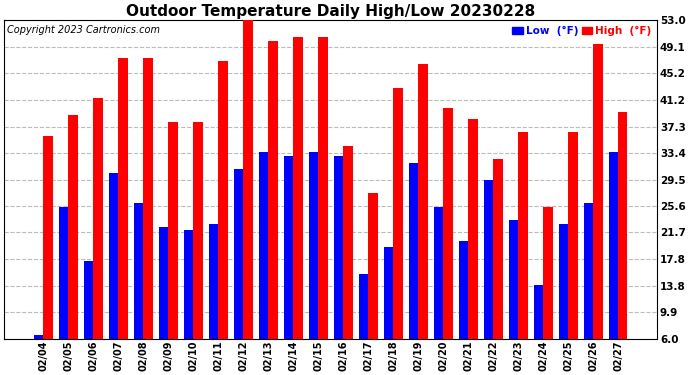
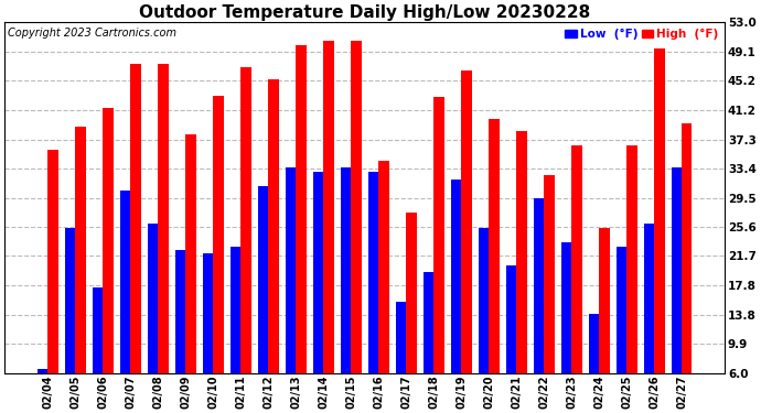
High (°F)/02/10: 38.0 -> 43.2
High (°F)/02/12: 53.0 -> 45.4
